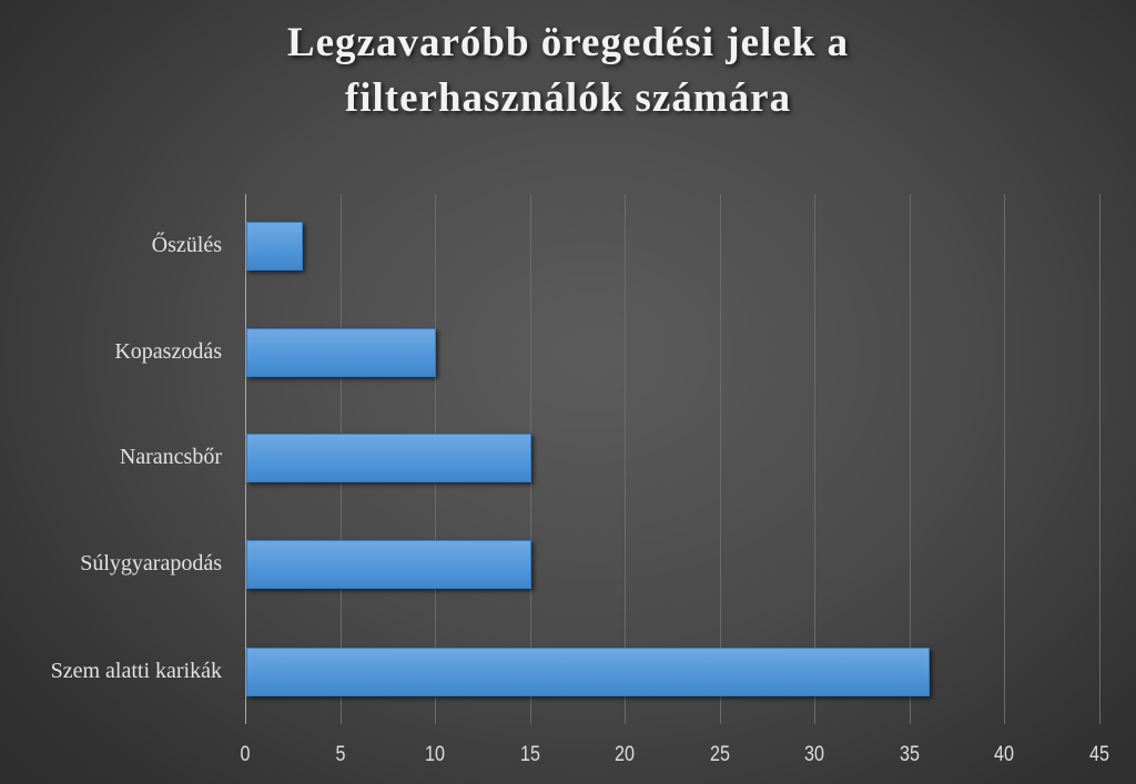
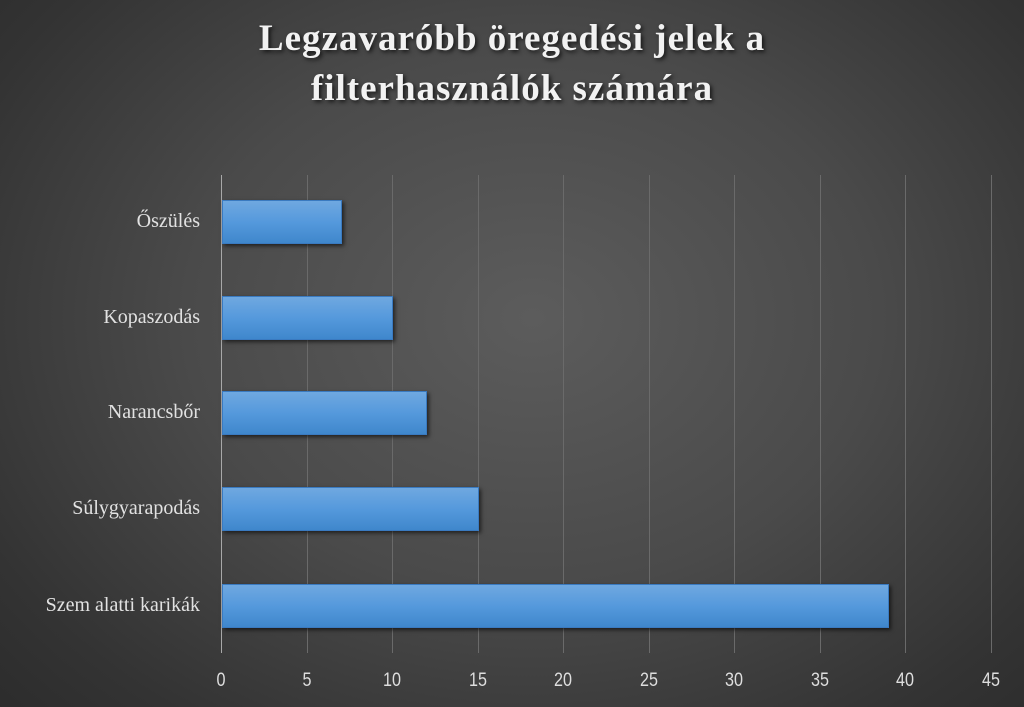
Őszülés: 3 -> 7
Narancsbőr: 15 -> 12
Szem alatti karikák: 36 -> 39
